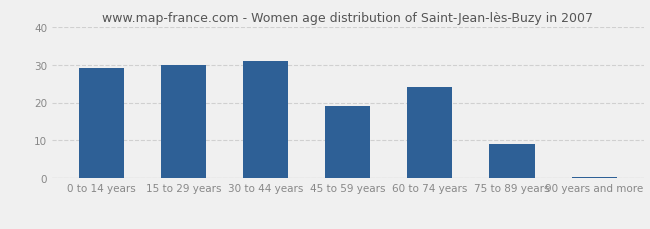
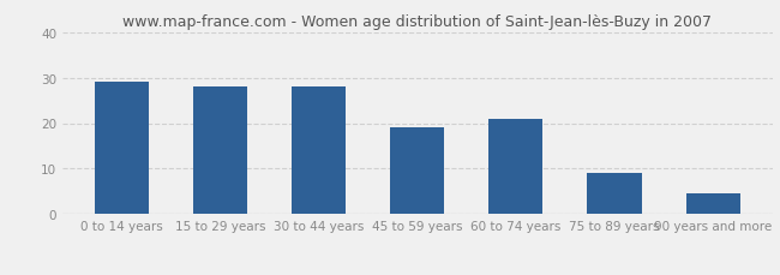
15 to 29 years: 30.0 -> 28.0
30 to 44 years: 31.0 -> 28.0
60 to 74 years: 24.0 -> 21.0
90 years and more: 0.5 -> 4.5
